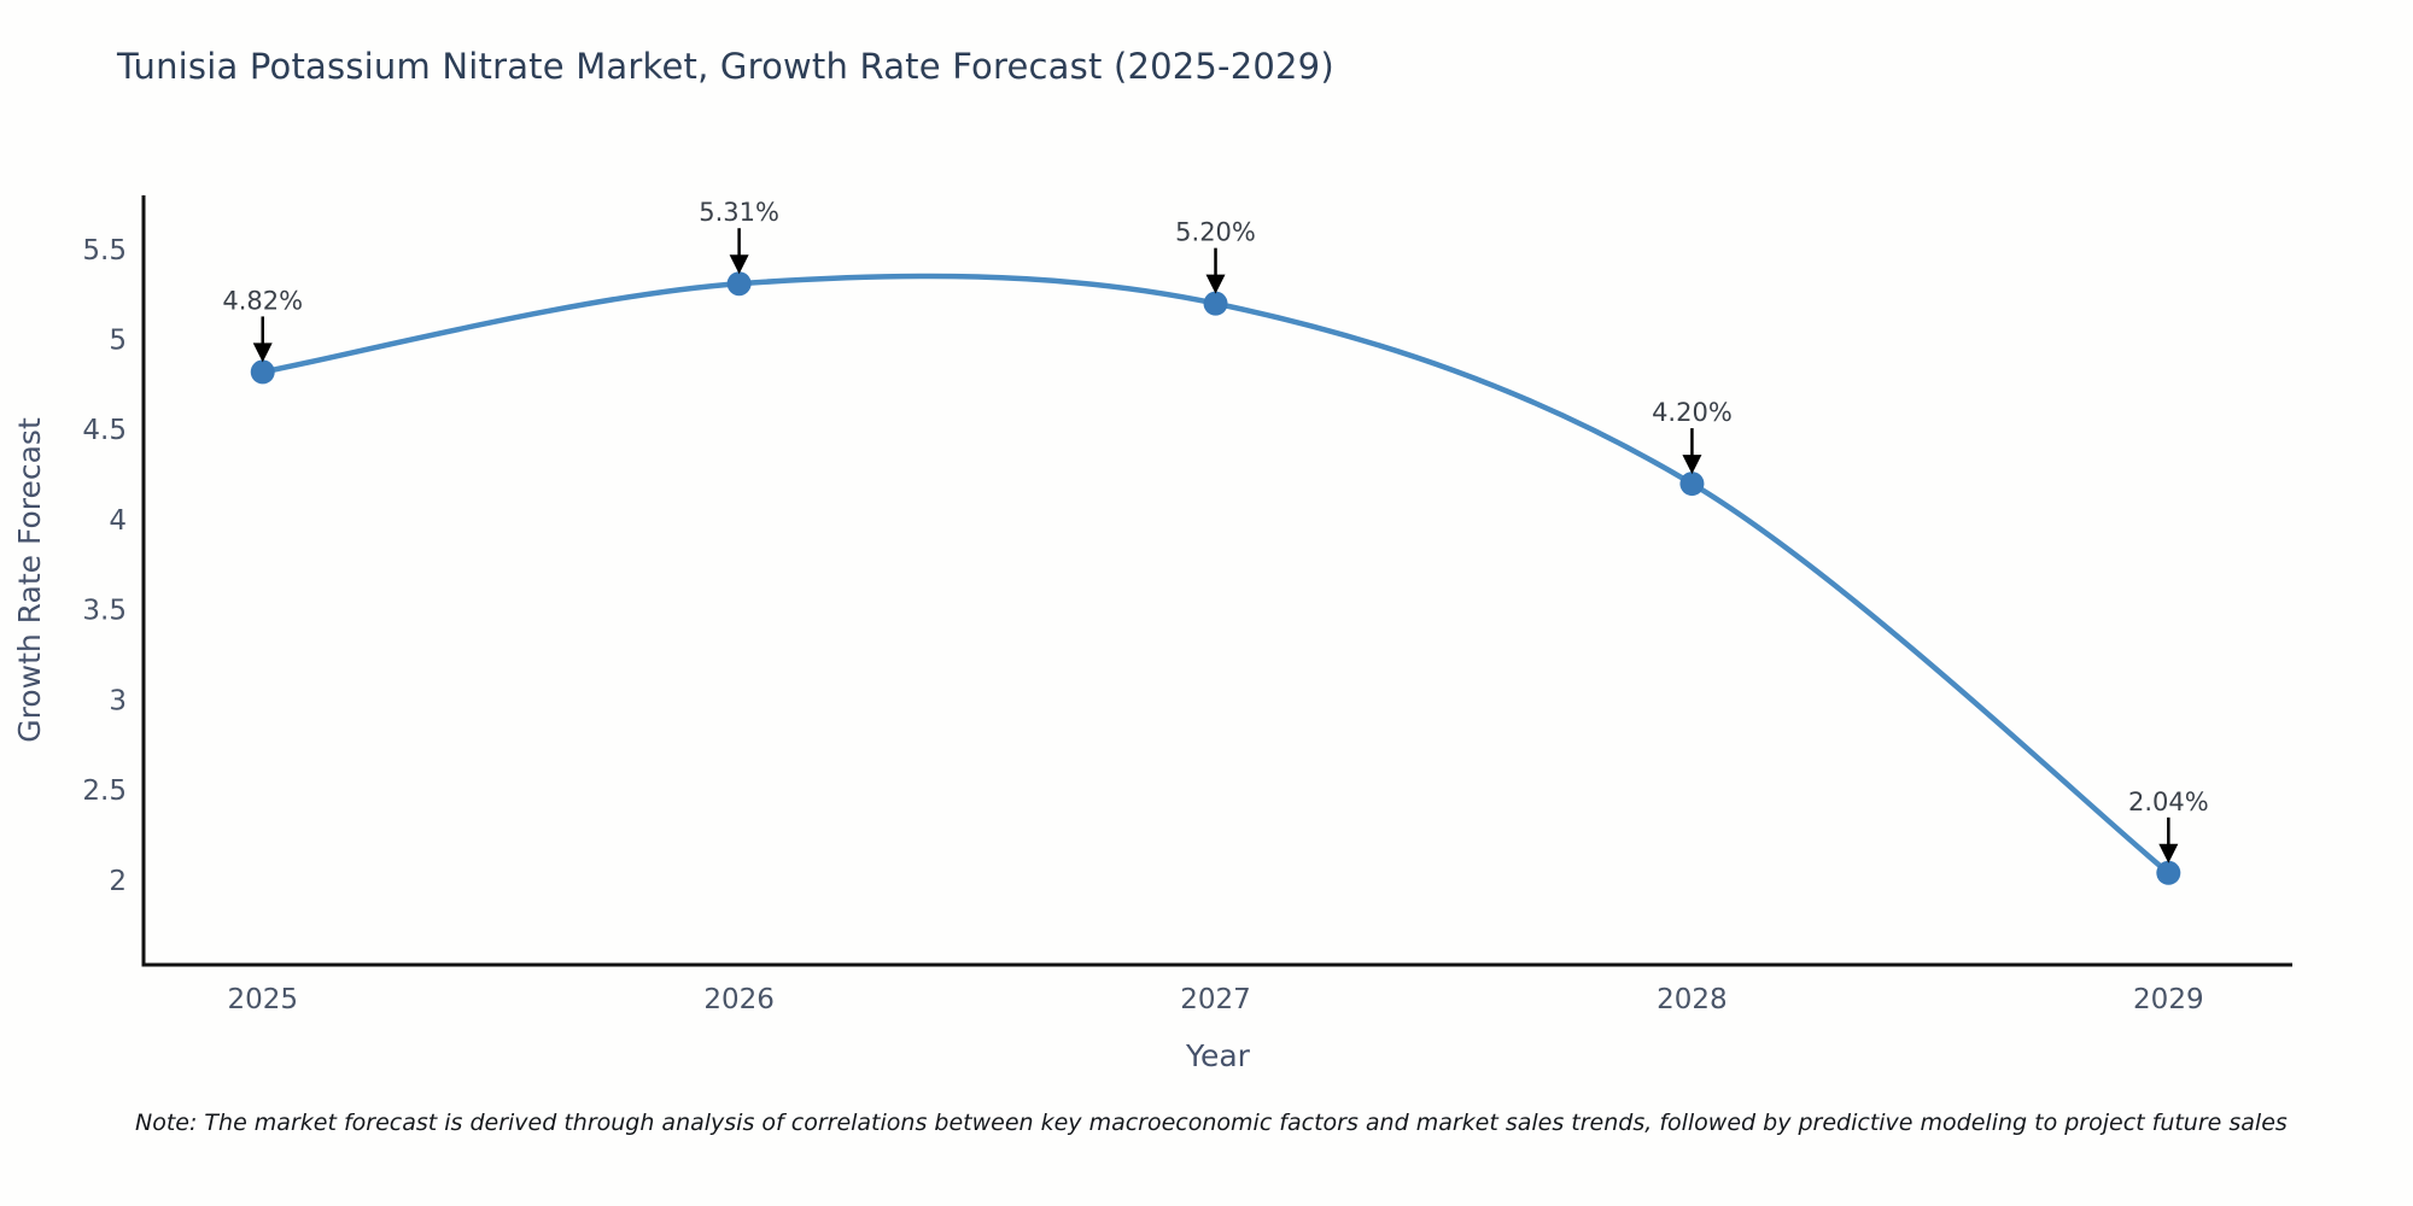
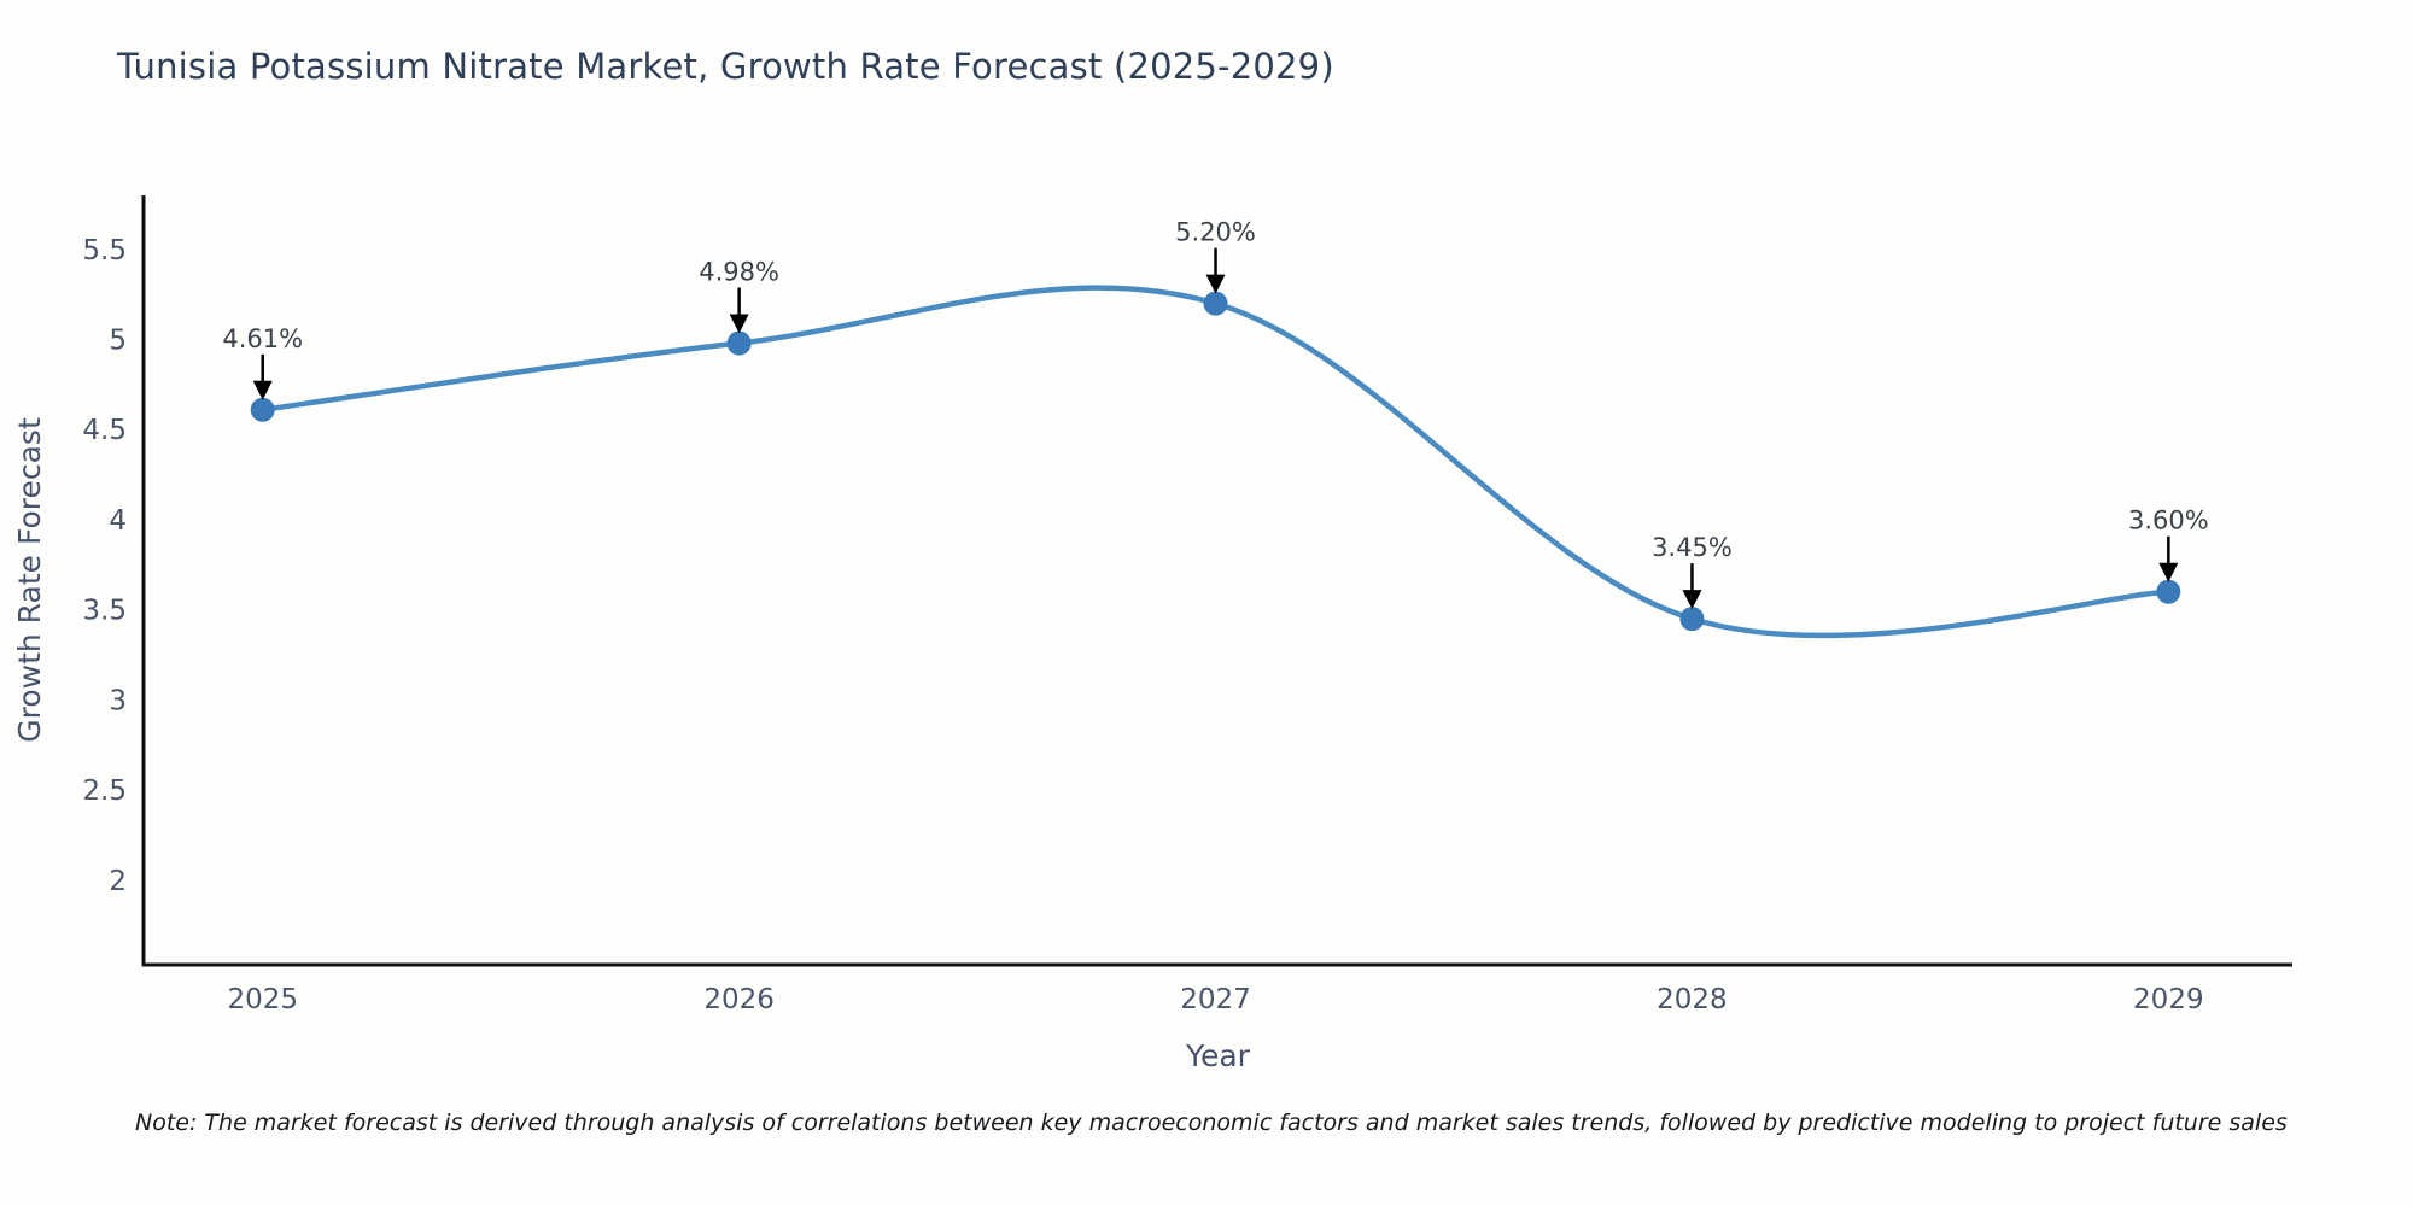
2025: 4.82% -> 4.61%
2026: 5.31% -> 4.98%
2028: 4.20% -> 3.45%
2029: 2.04% -> 3.60%
